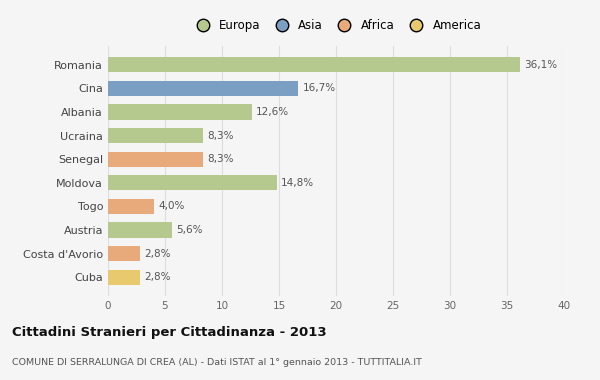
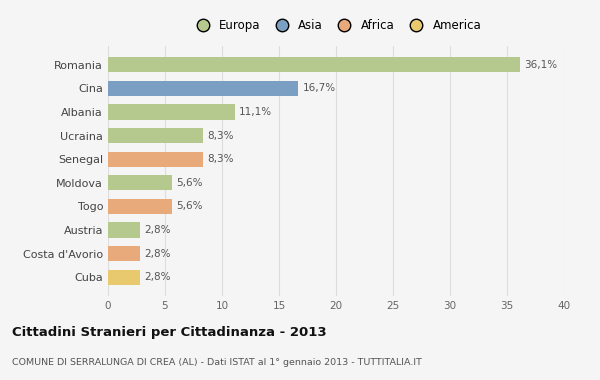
Albania: 12,6% -> 11,1%
Moldova: 14,8% -> 5,6%
Togo: 4,0% -> 5,6%
Austria: 5,6% -> 2,8%
